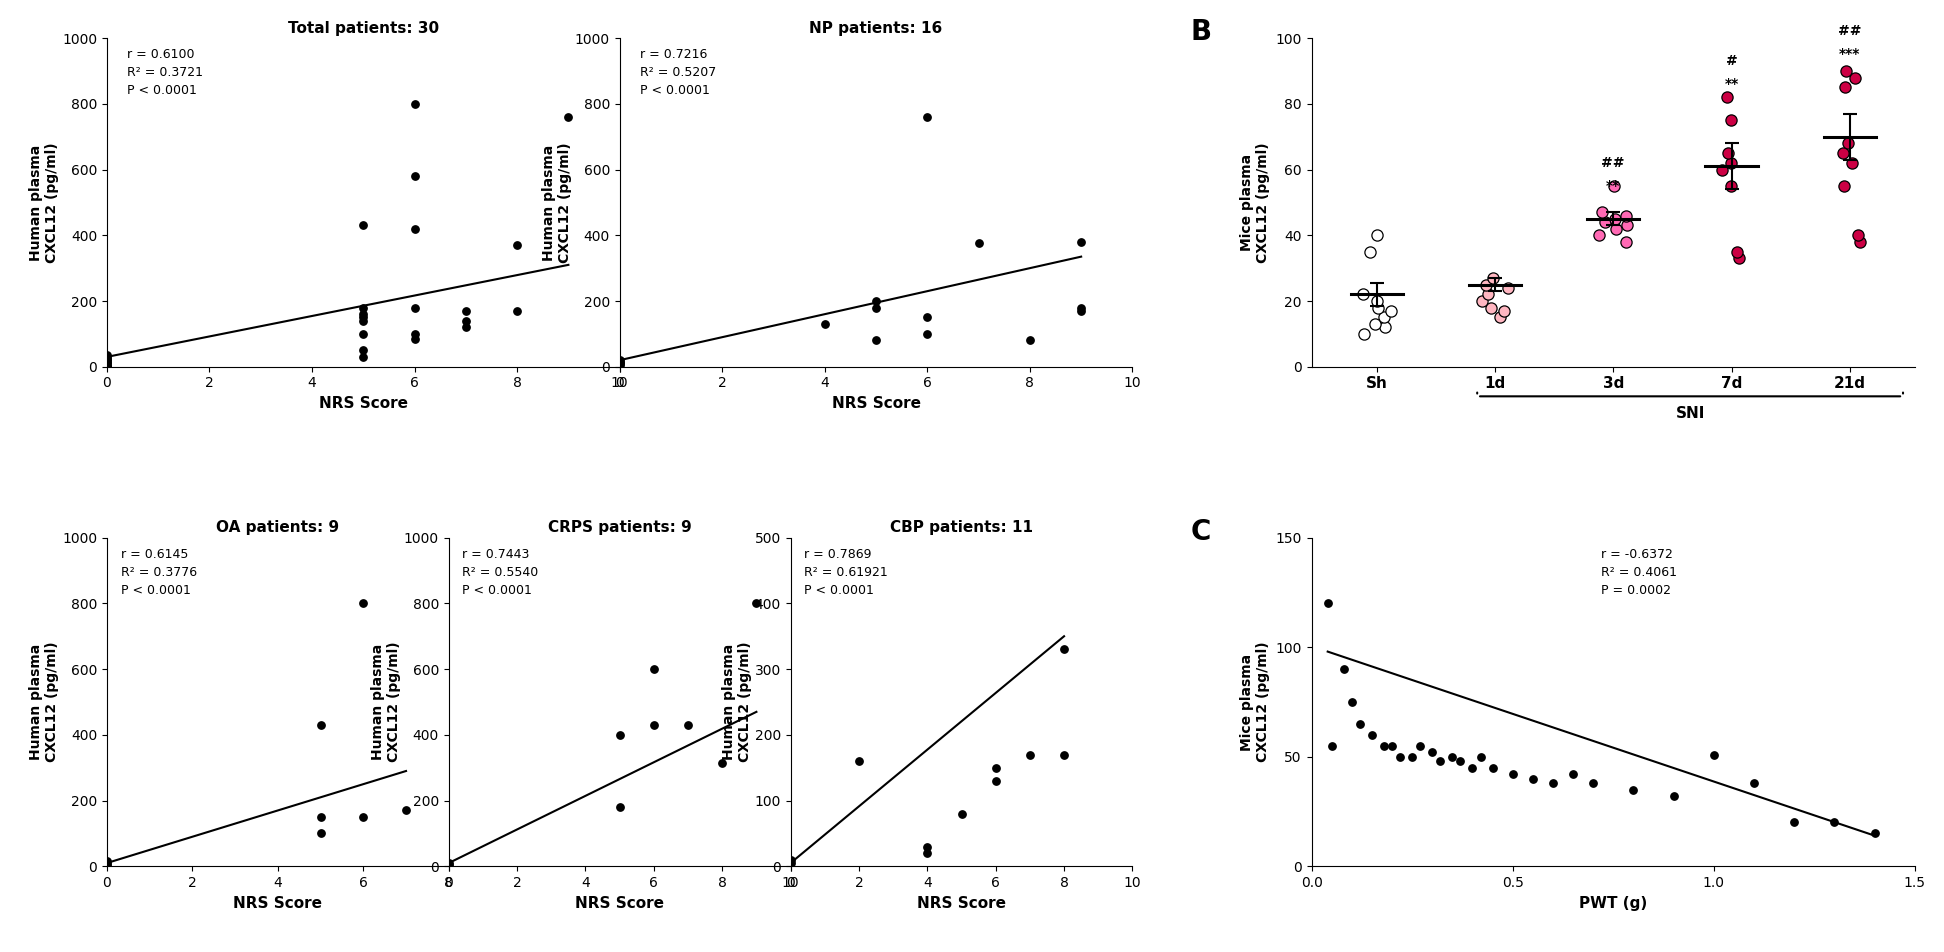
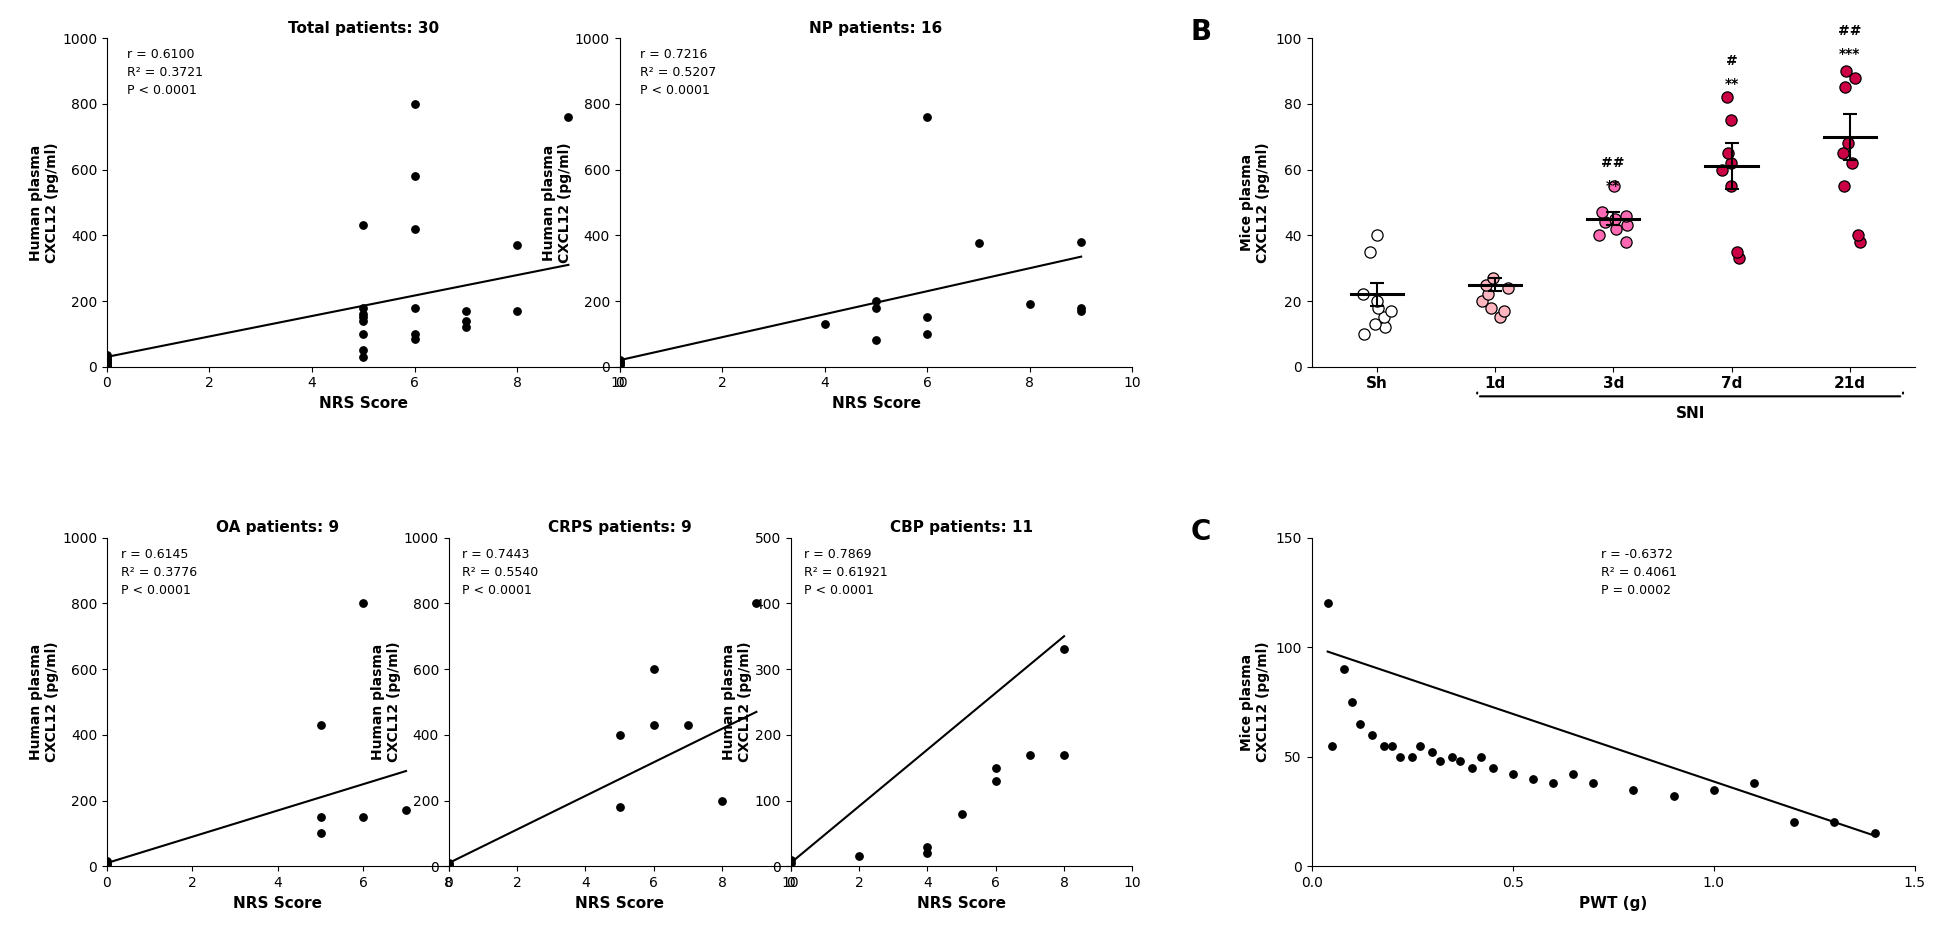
NP patients: 16/8: 80 -> 190
CRPS patients: 9/8: 315 -> 200
CBP patients: 11/2: 160 -> 15
1.0: 51 -> 35
